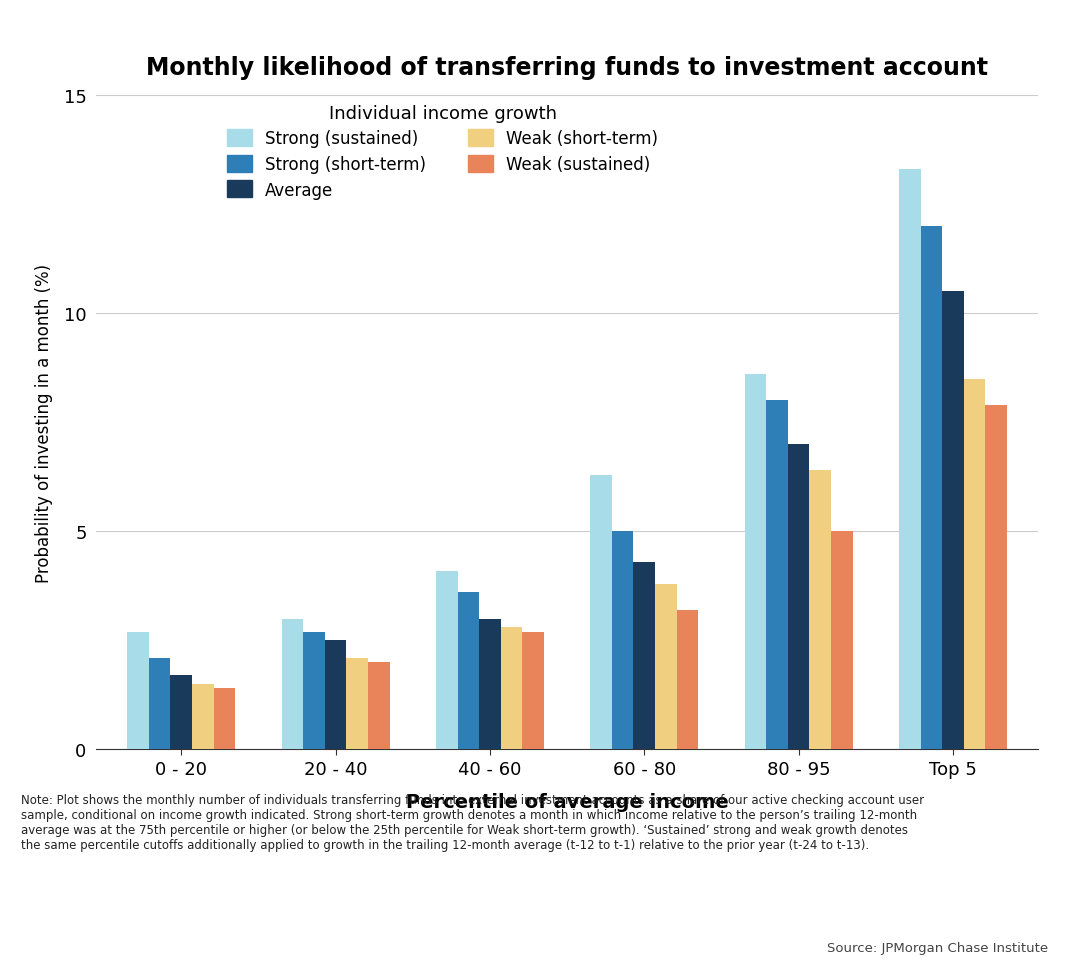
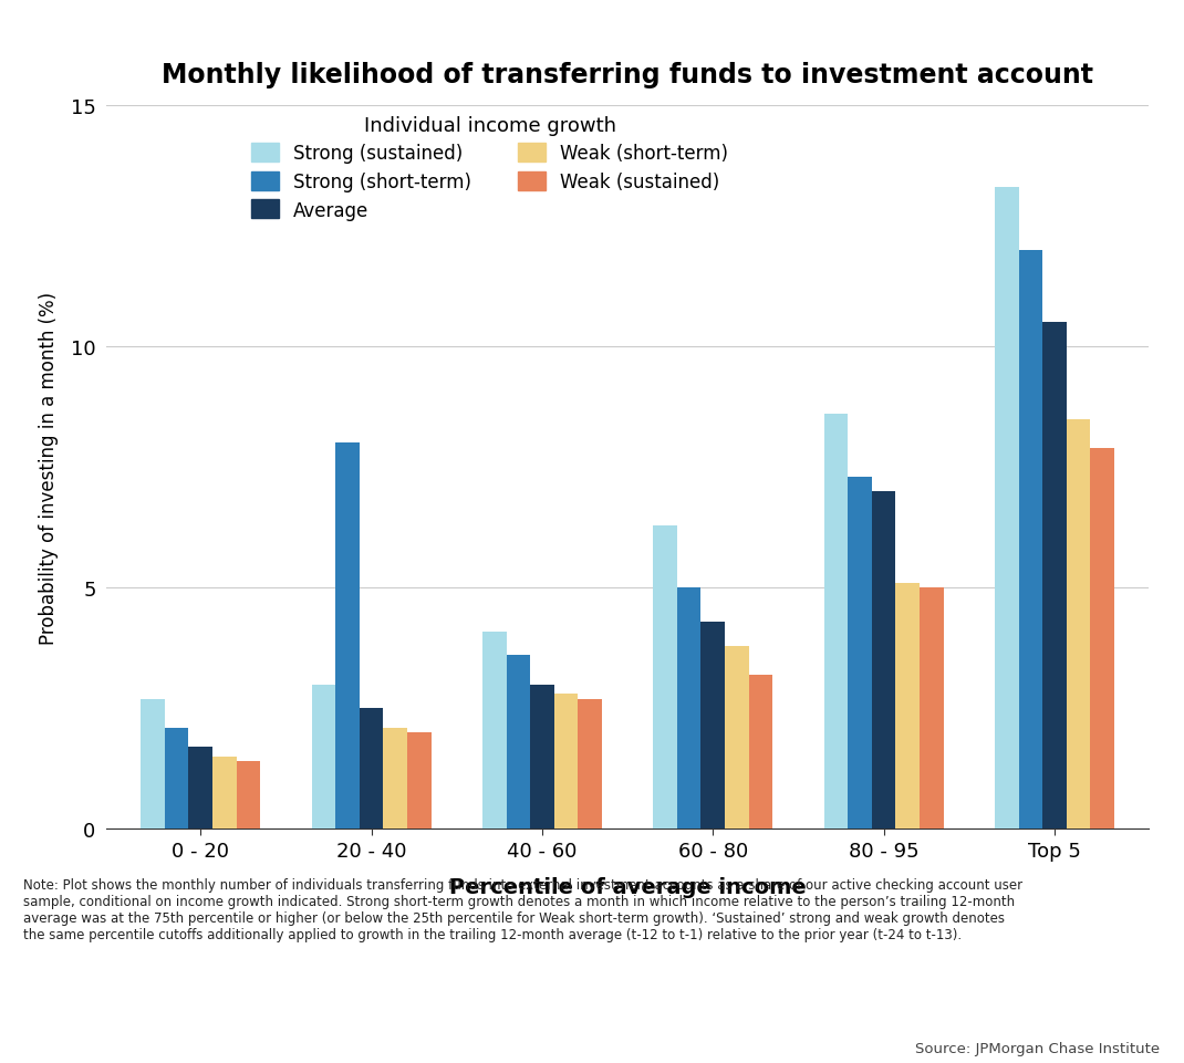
Strong (short-term)/20 - 40: 2.7 -> 8.0
Strong (short-term)/80 - 95: 8.0 -> 7.3
Weak (short-term)/80 - 95: 6.4 -> 5.1
